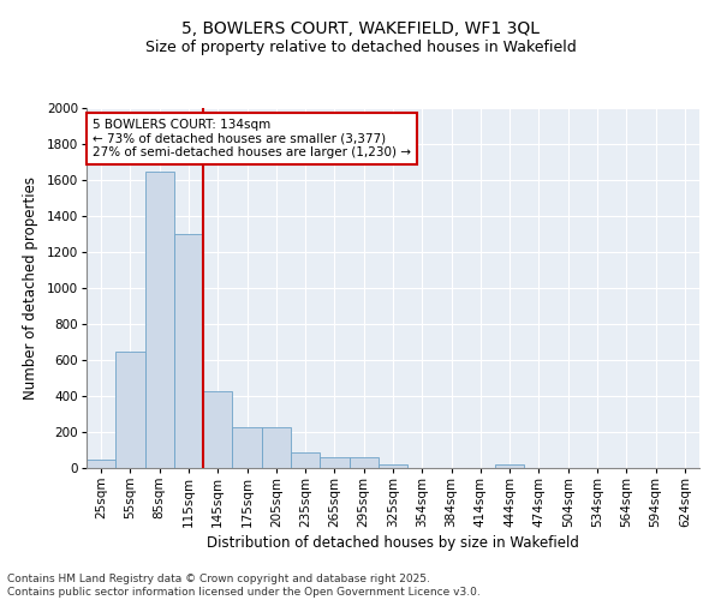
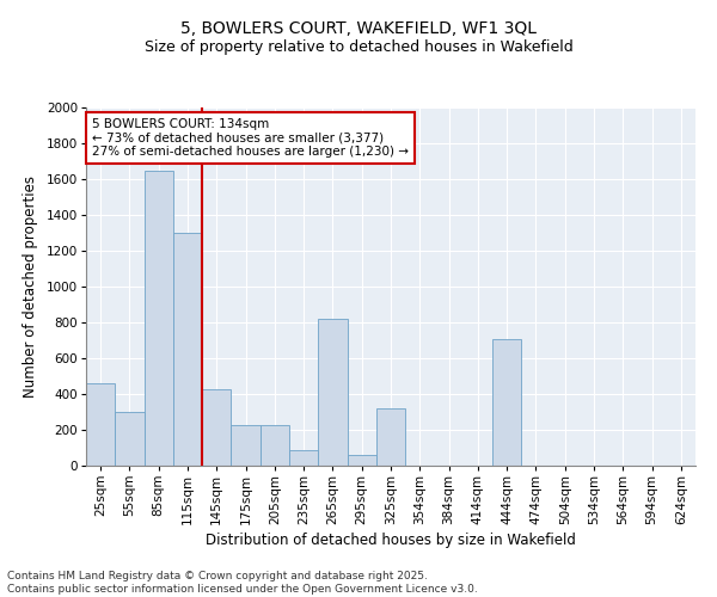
25sqm: 50 -> 460
55sqm: 650 -> 300
265sqm: 60 -> 820
325sqm: 20 -> 320
444sqm: 20 -> 710
